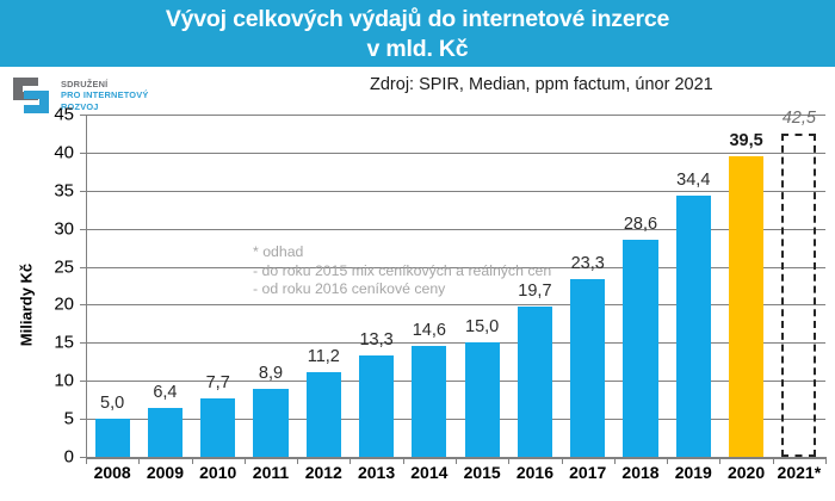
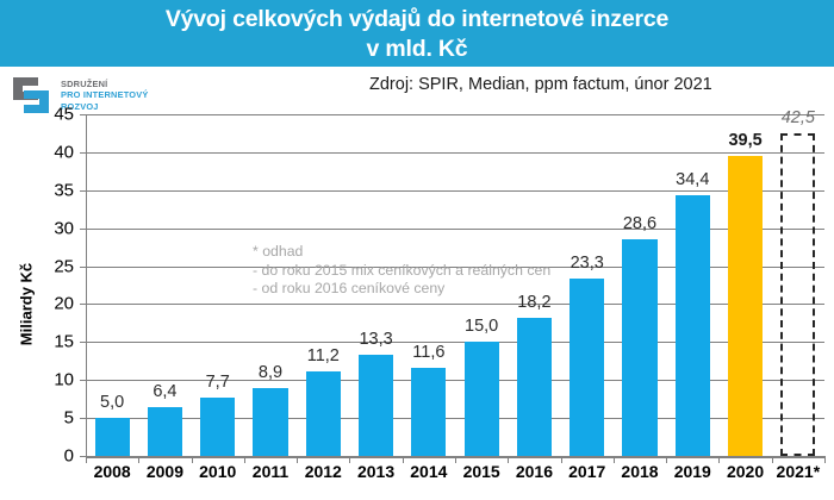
2014: 14,6 -> 11,6
2016: 19,7 -> 18,2
